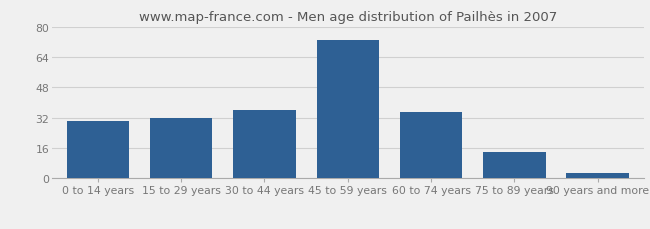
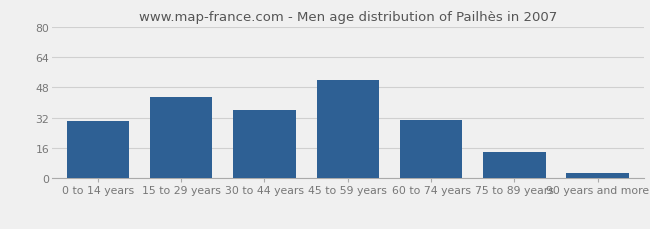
15 to 29 years: 32 -> 43
45 to 59 years: 73 -> 52
60 to 74 years: 35 -> 31
